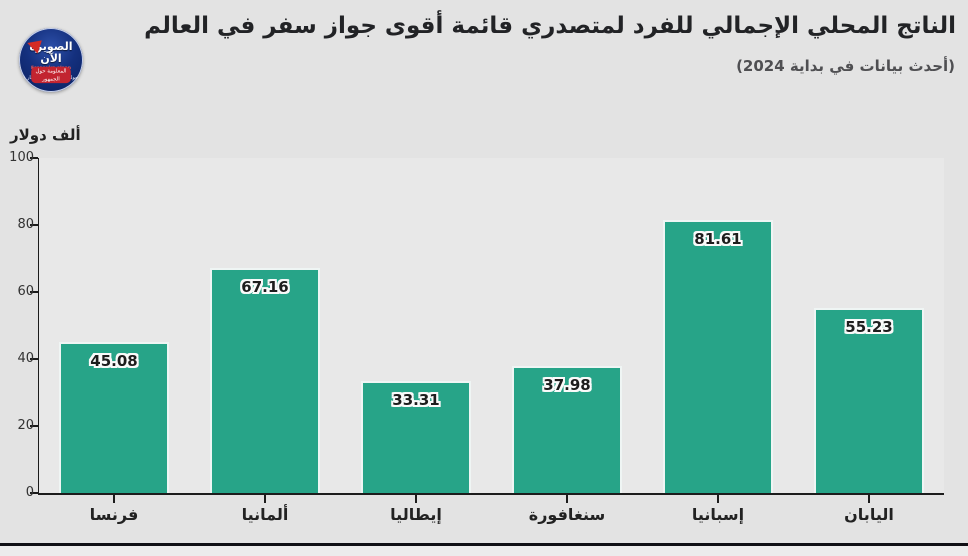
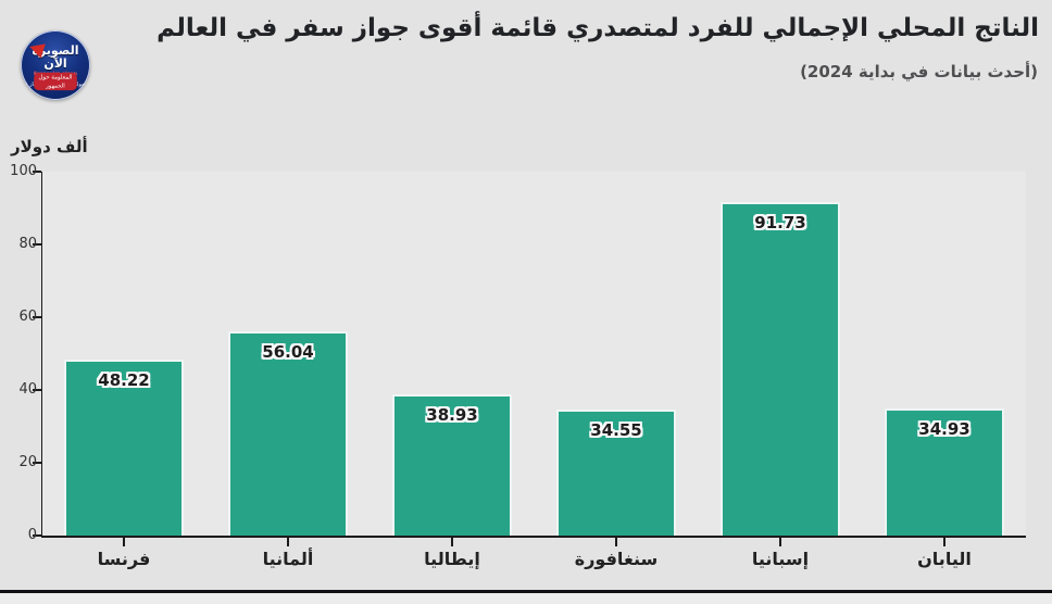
فرنسا: 45.08 -> 48.22
ألمانيا: 67.16 -> 56.04
إيطاليا: 33.31 -> 38.93
سنغافورة: 37.98 -> 34.55
إسبانيا: 81.61 -> 91.73
اليابان: 55.23 -> 34.93
